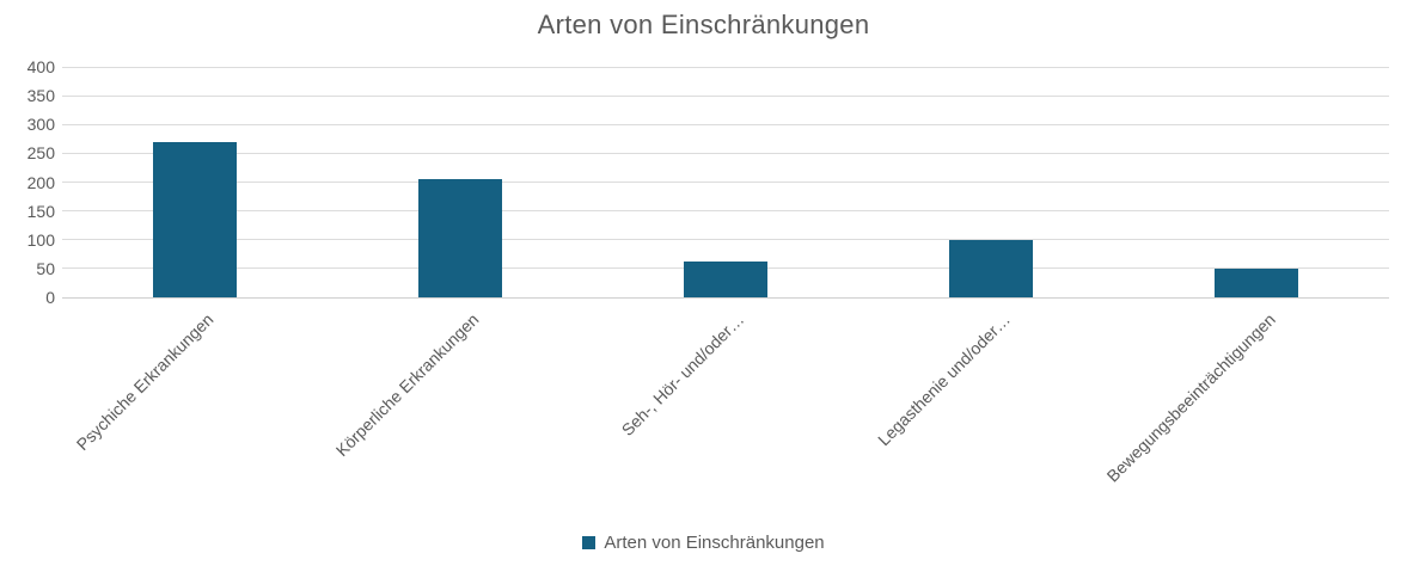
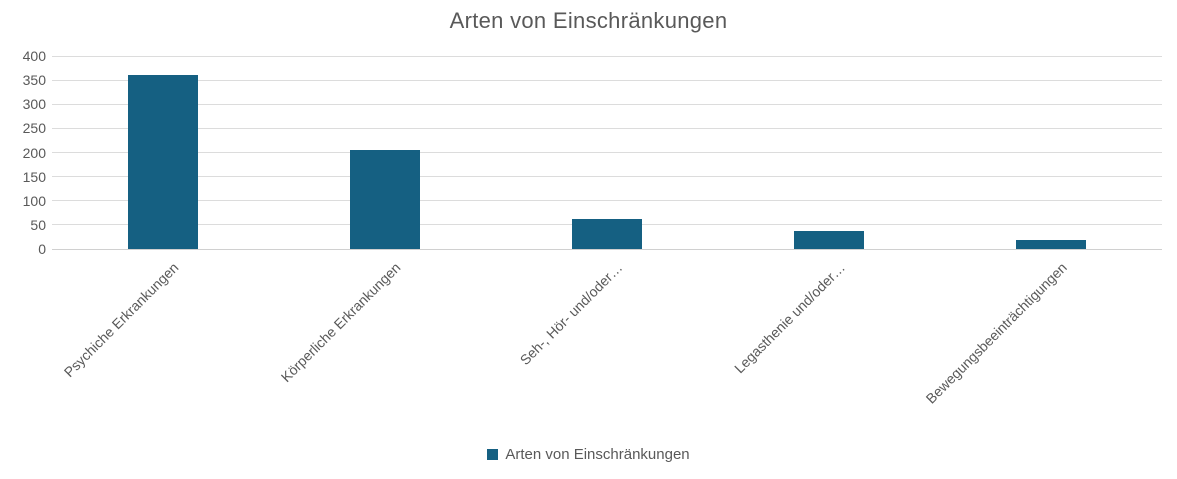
Psychiche Erkrankungen: 270 -> 360
Legasthenie und/oder…: 100 -> 40
Bewegungsbeeinträchtigungen: 50 -> 20
